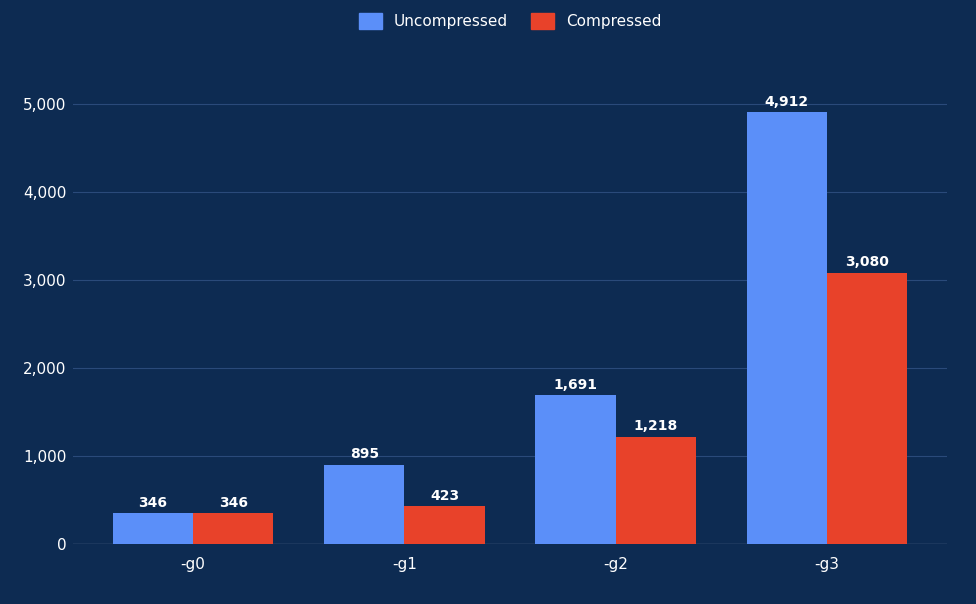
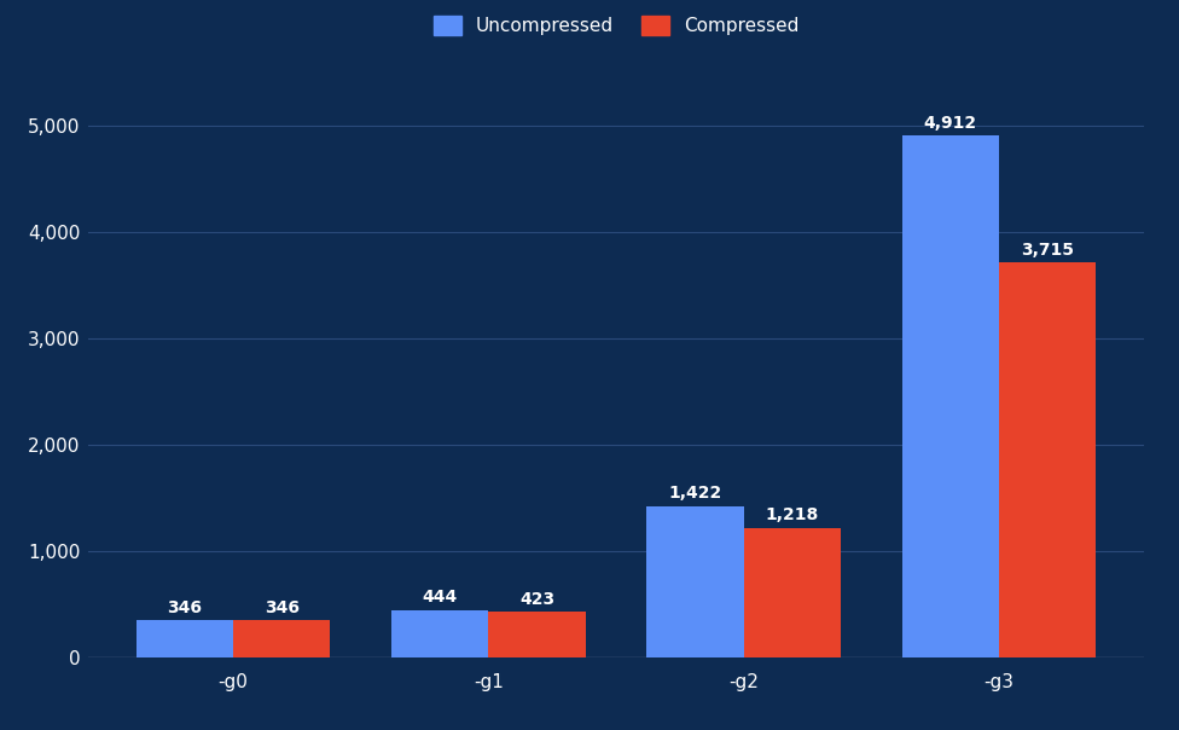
Uncompressed/-g1: 895 -> 444
Uncompressed/-g2: 1,691 -> 1,422
Compressed/-g3: 3,080 -> 3,715
